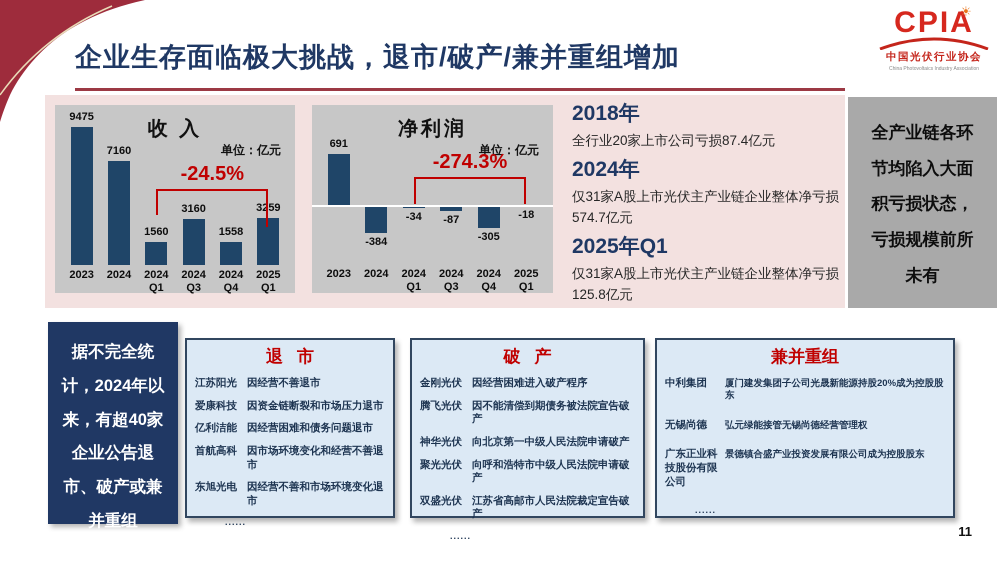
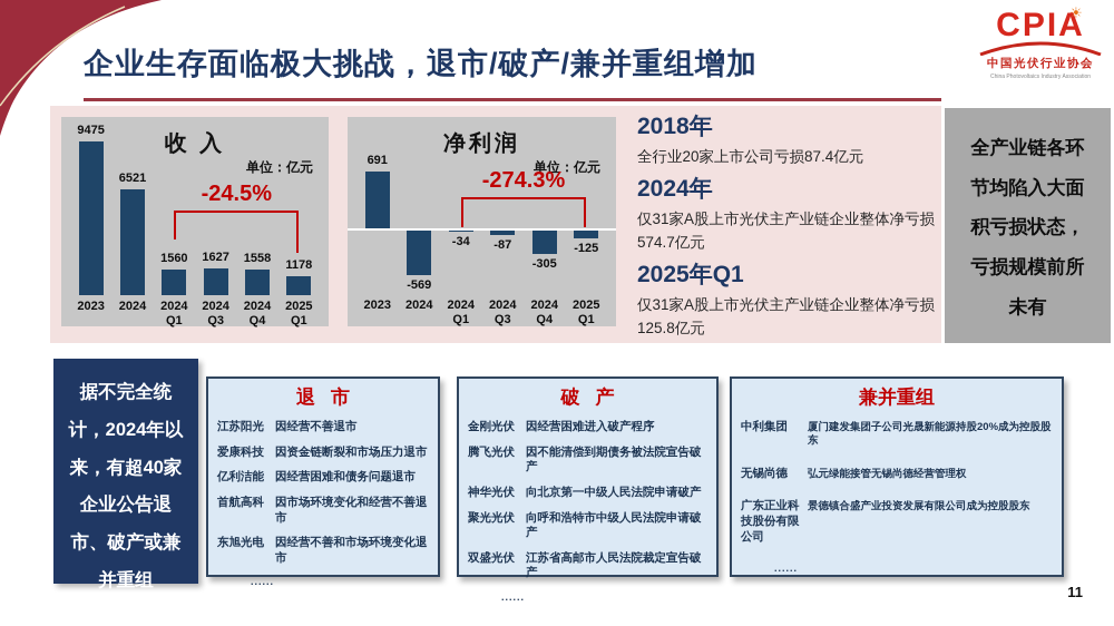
收 入/2024: 7160 -> 6521
收 入/2024 Q3: 3160 -> 1627
收 入/2025 Q1: 3259 -> 1178
净利润/2024: -384 -> -569
净利润/2025 Q1: -18 -> -125
